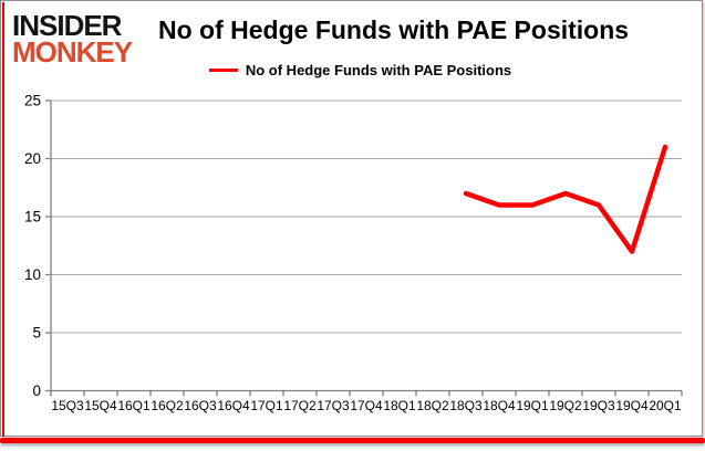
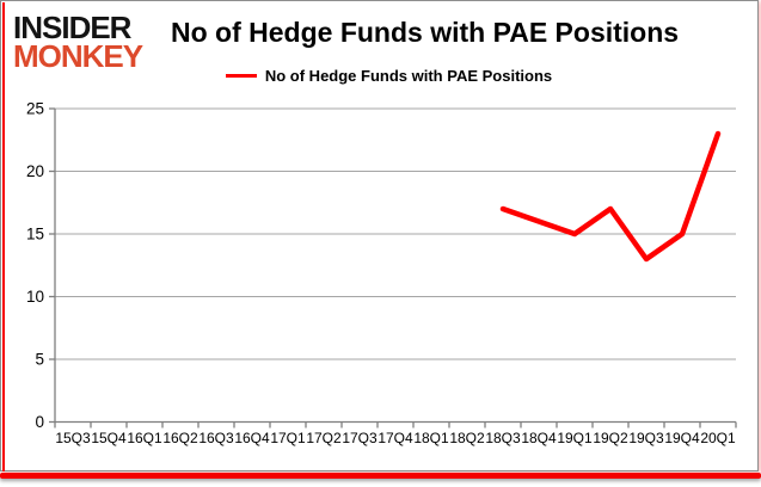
19Q1: 16 -> 15
19Q3: 16 -> 13
19Q4: 12 -> 15
20Q1: 21 -> 23
